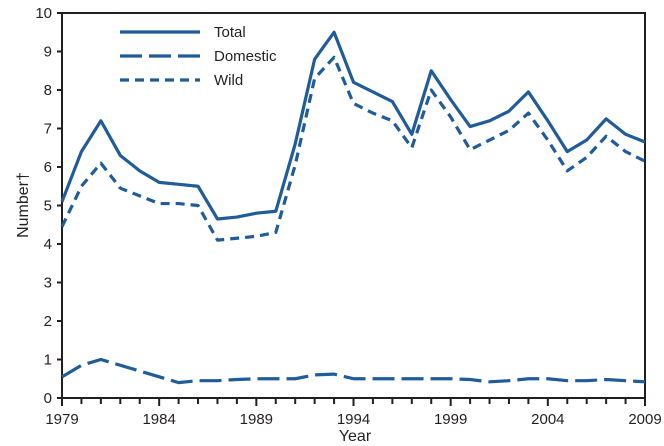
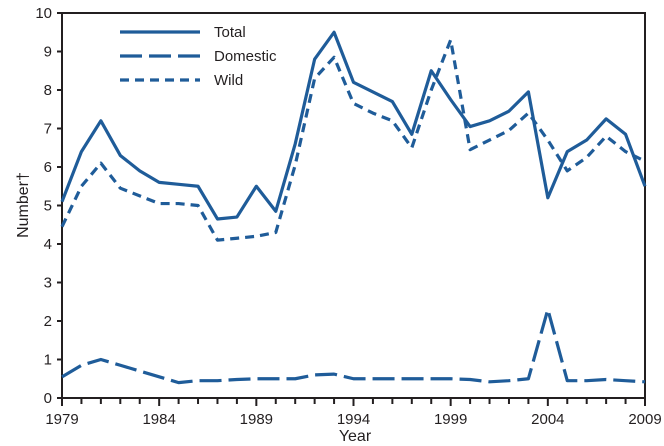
Total/1989: 4.8 -> 5.5
Wild/1999: 7.3 -> 9.3
Total/2004: 7.2 -> 5.2
Domestic/2004: 0.5 -> 2.3
Total/2009: 6.7 -> 5.5
